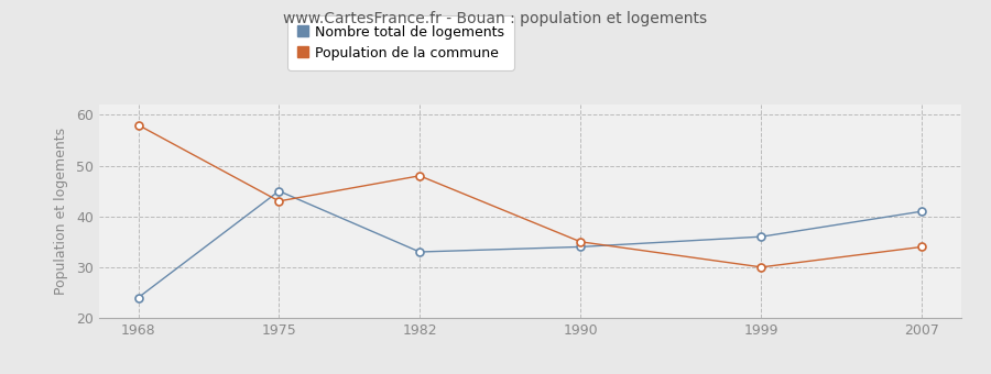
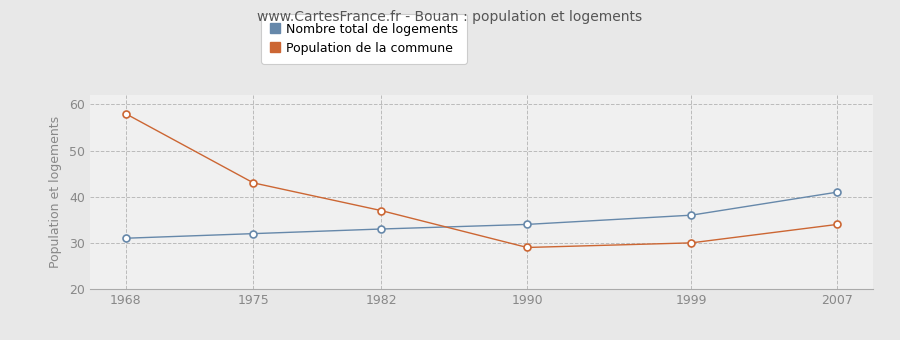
Nombre total de logements/1968: 24 -> 31
Nombre total de logements/1975: 45 -> 32
Population de la commune/1982: 48 -> 37
Population de la commune/1990: 35 -> 29
